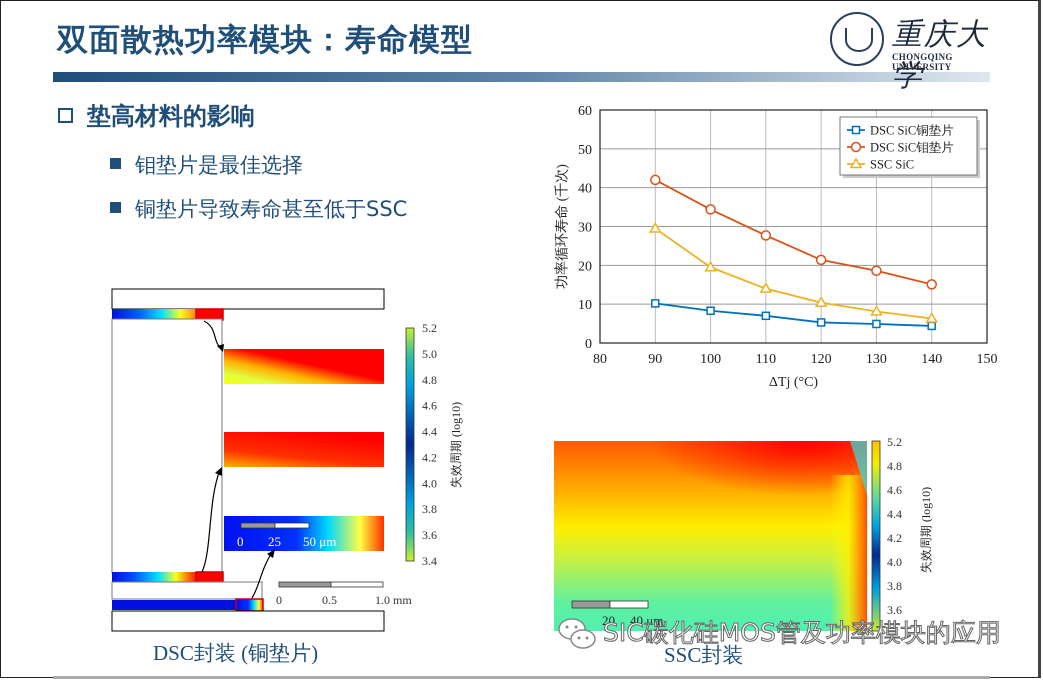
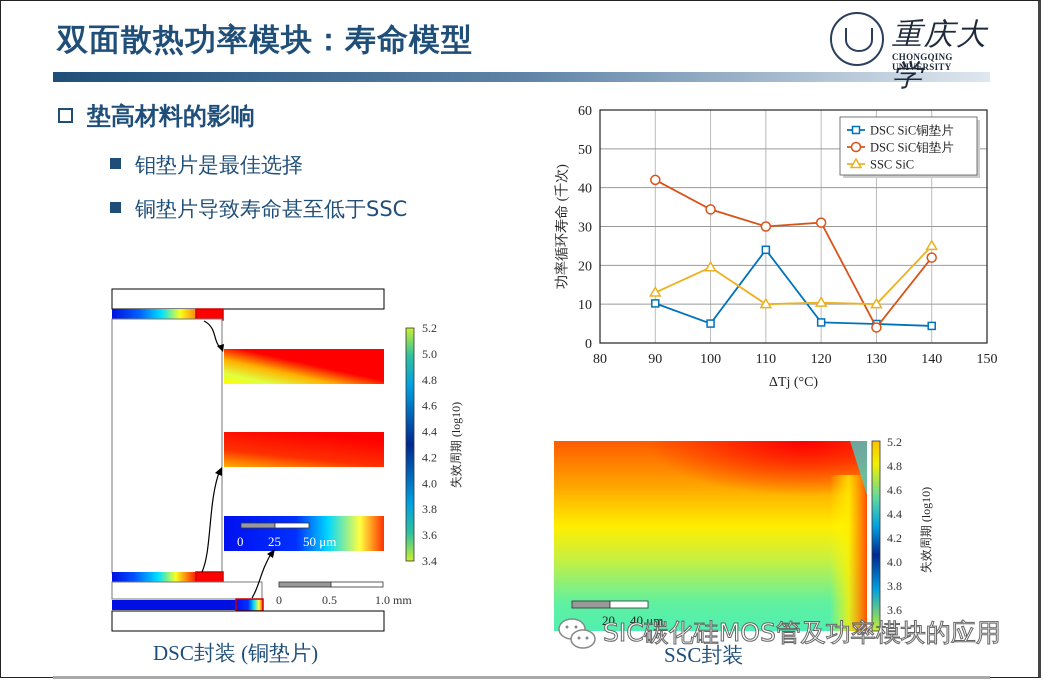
SSC SiC/90: 30 -> 13
DSC SiC铜垫片/100: 8 -> 5
DSC SiC铜垫片/110: 7 -> 24
DSC SiC钼垫片/110: 28 -> 30
SSC SiC/110: 14 -> 10
DSC SiC钼垫片/120: 21 -> 31
DSC SiC钼垫片/130: 19 -> 4
SSC SiC/130: 8 -> 10
DSC SiC钼垫片/140: 15 -> 22
SSC SiC/140: 6 -> 25
